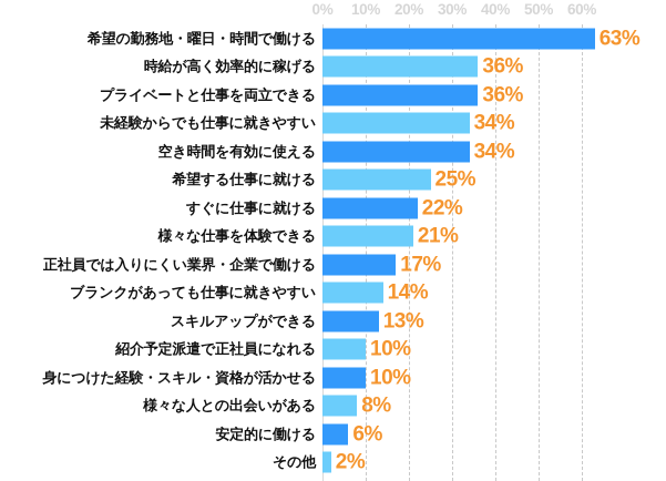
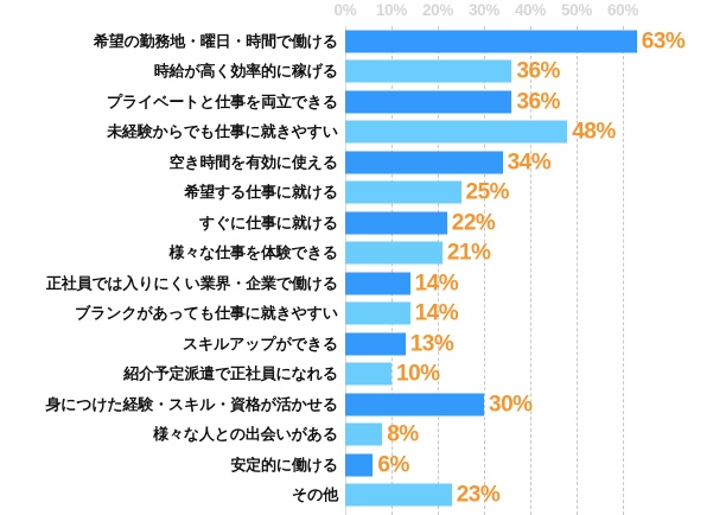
未経験からでも仕事に就きやすい: 34% -> 48%
正社員では入りにくい業界・企業で働ける: 17% -> 14%
身につけた経験・スキル・資格が活かせる: 10% -> 30%
その他: 2% -> 23%
